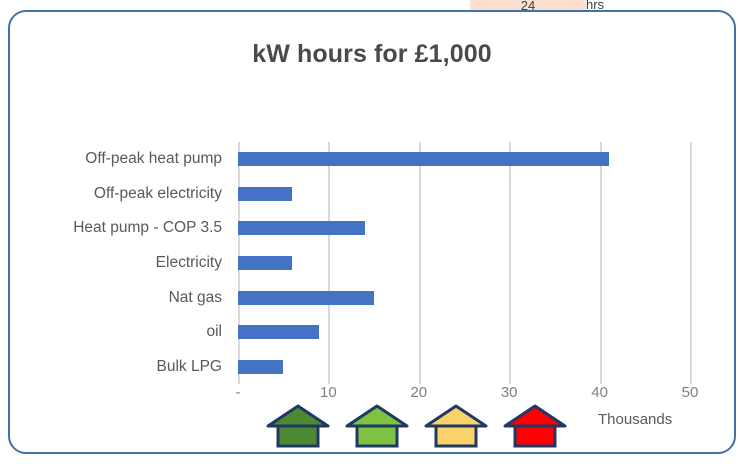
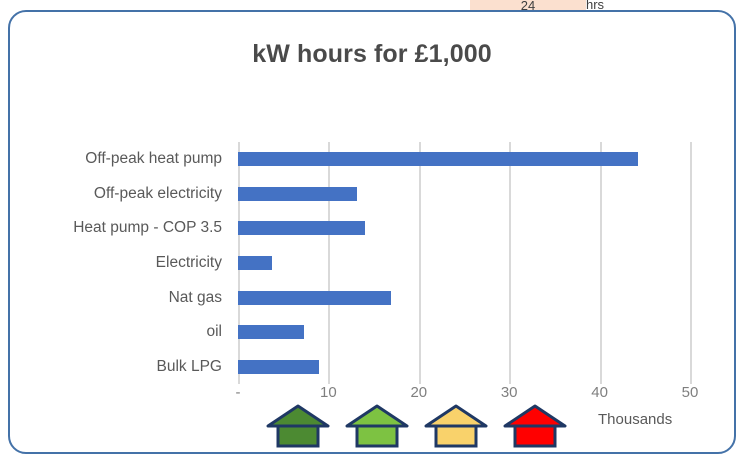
Off-peak heat pump: 41 -> 44
Off-peak electricity: 6 -> 13
Electricity: 6 -> 4
Nat gas: 15 -> 17
oil: 9 -> 7
Bulk LPG: 5 -> 9
